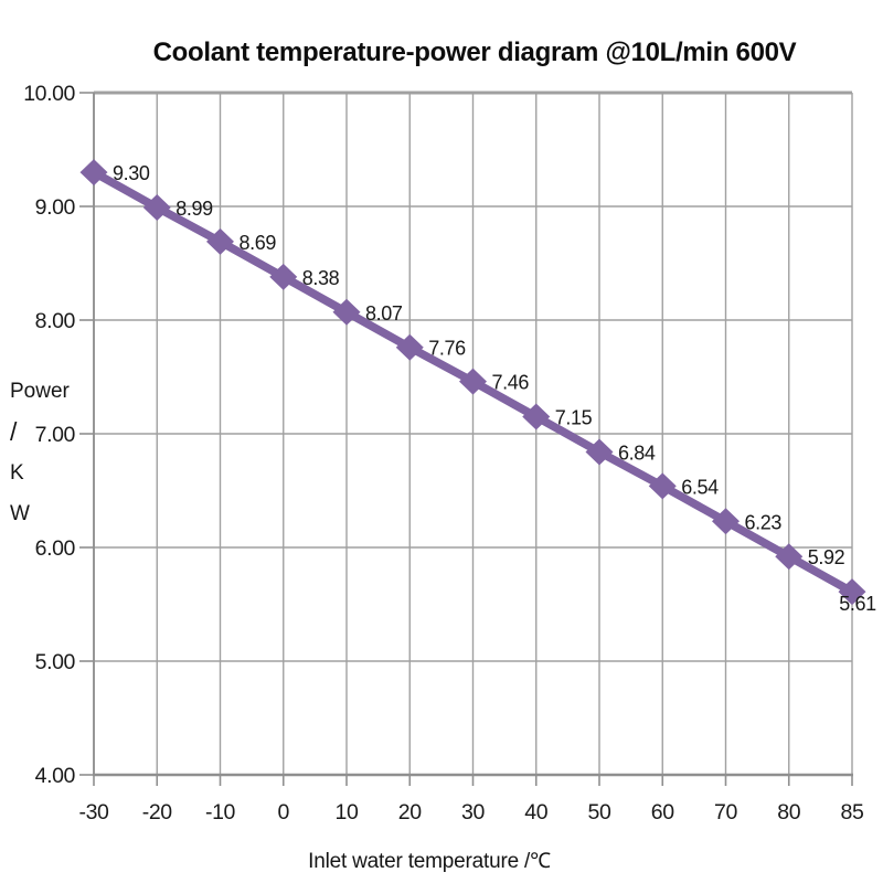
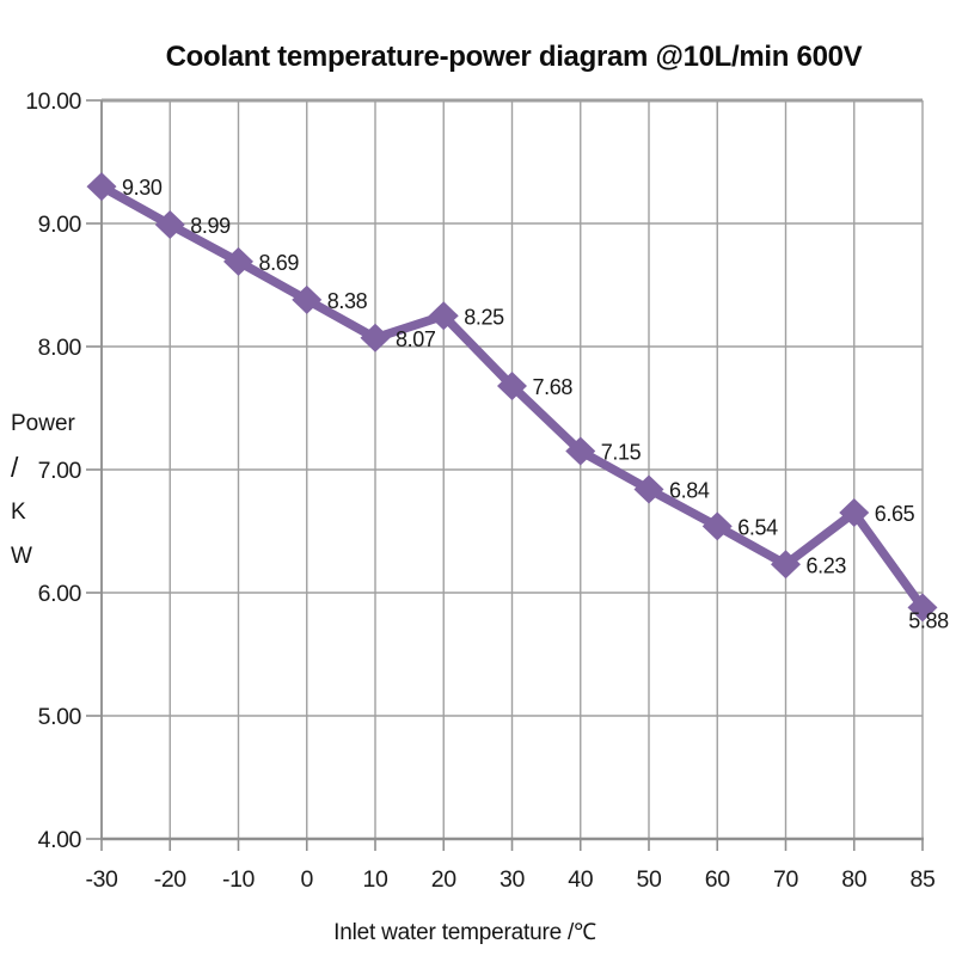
20: 7.76 -> 8.25
30: 7.46 -> 7.68
80: 5.92 -> 6.65
85: 5.61 -> 5.88
